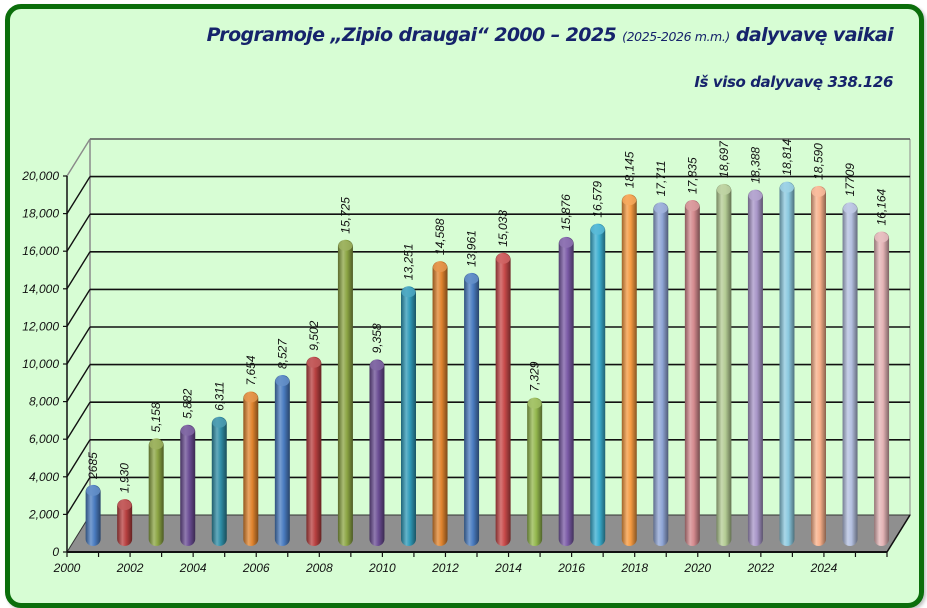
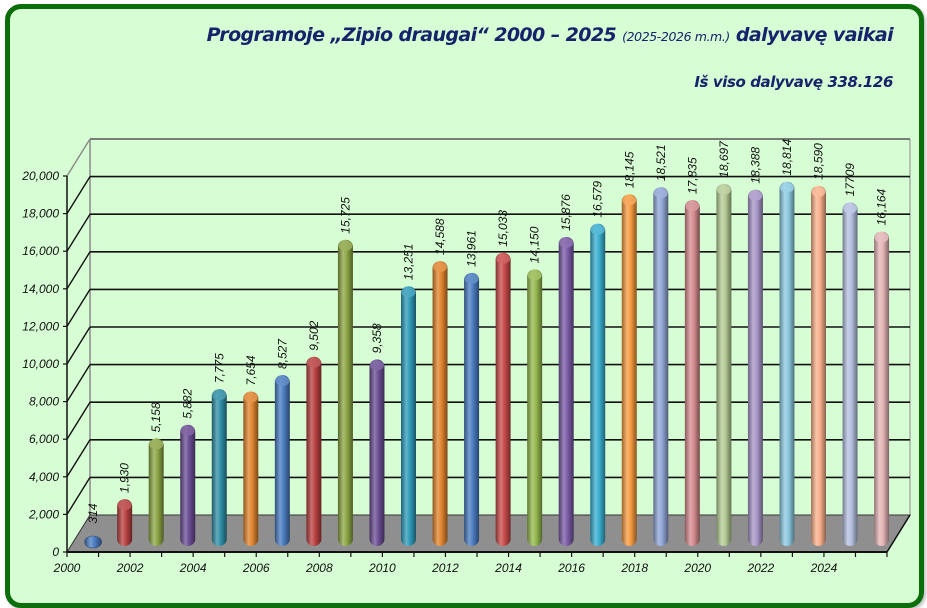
2000: 2685 -> 314
2004: 6,311 -> 7,775
2014: 7,329 -> 14,150
2018: 17,711 -> 18,521
